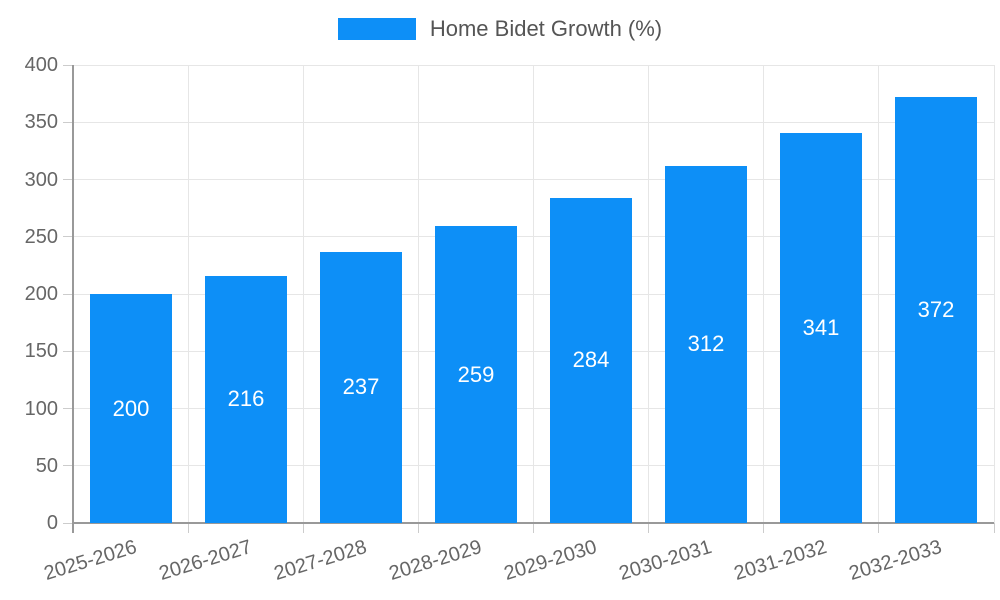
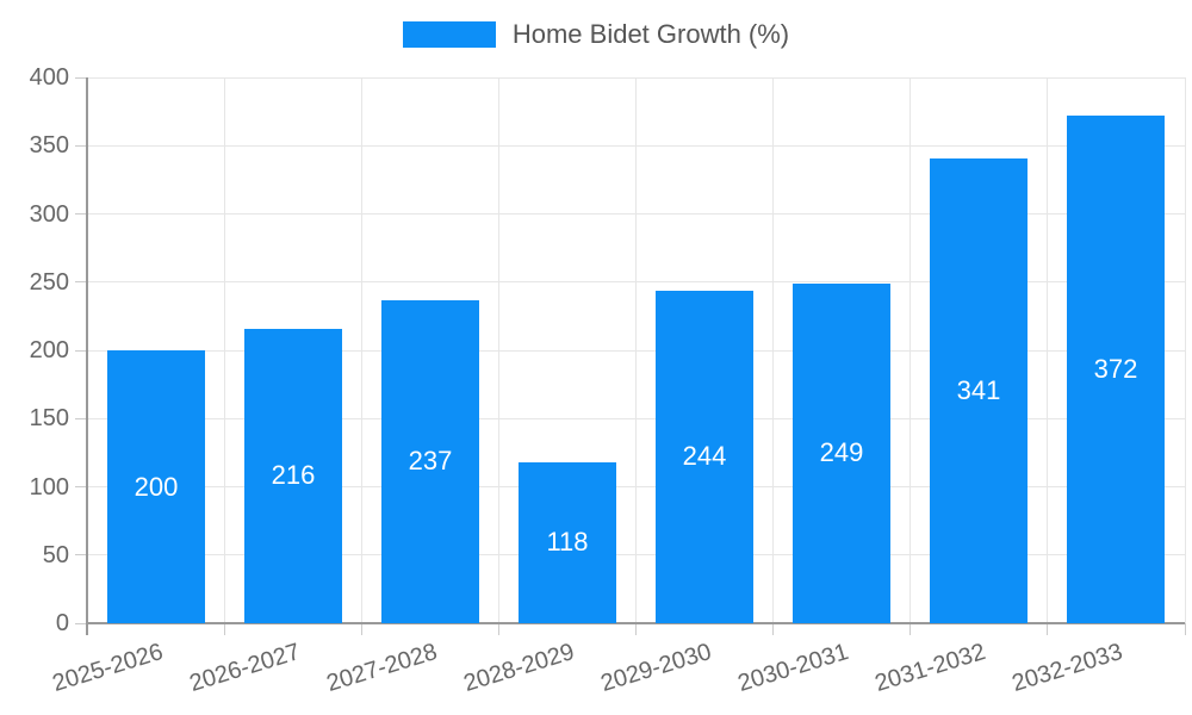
2028-2029: 259 -> 118
2029-2030: 284 -> 244
2030-2031: 312 -> 249
